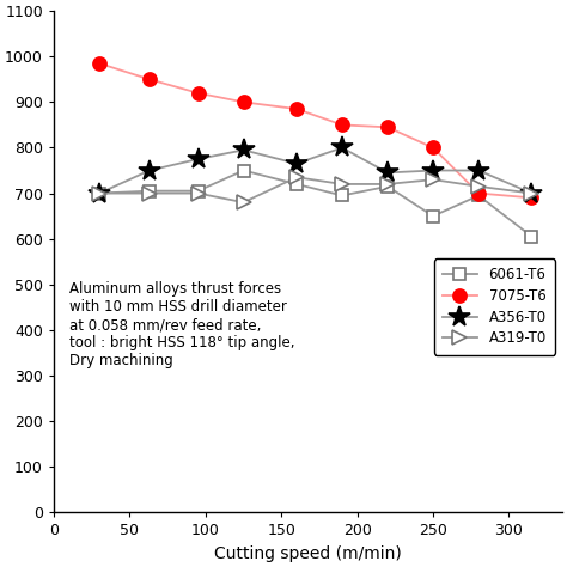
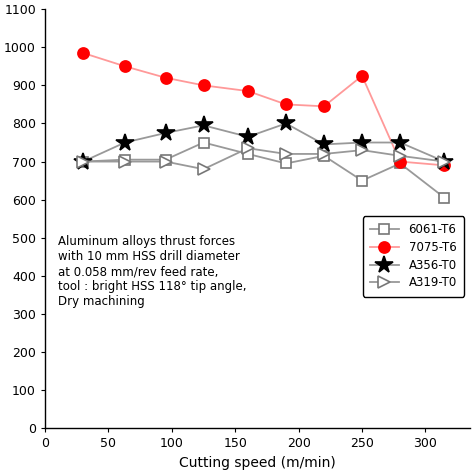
7075-T6/250: 800 -> 925
